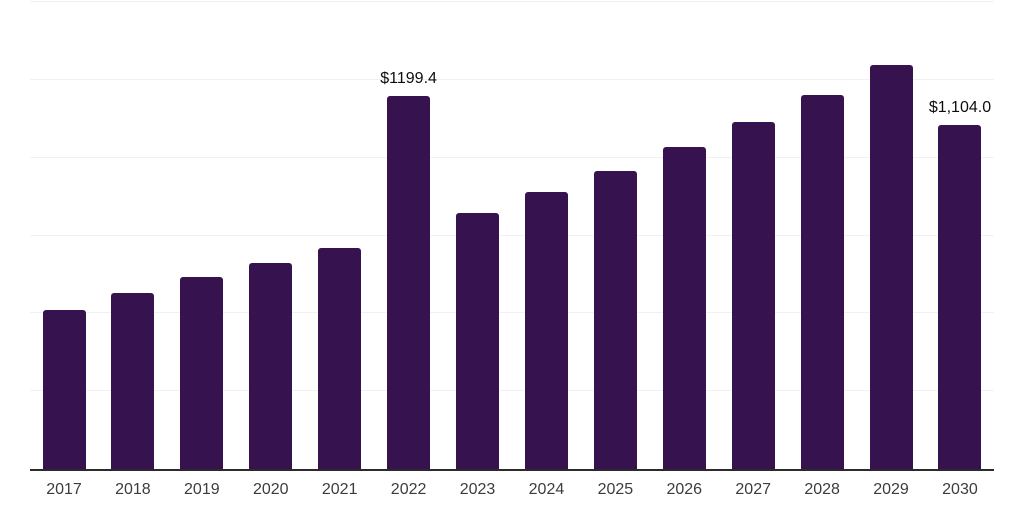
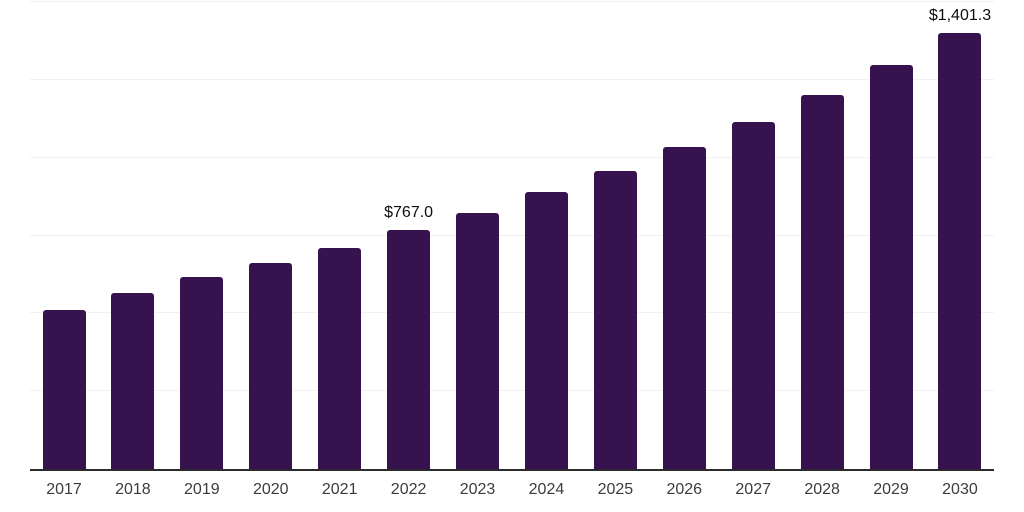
2022: $1199.4 -> $767.0
2030: $1,104.0 -> $1,401.3
